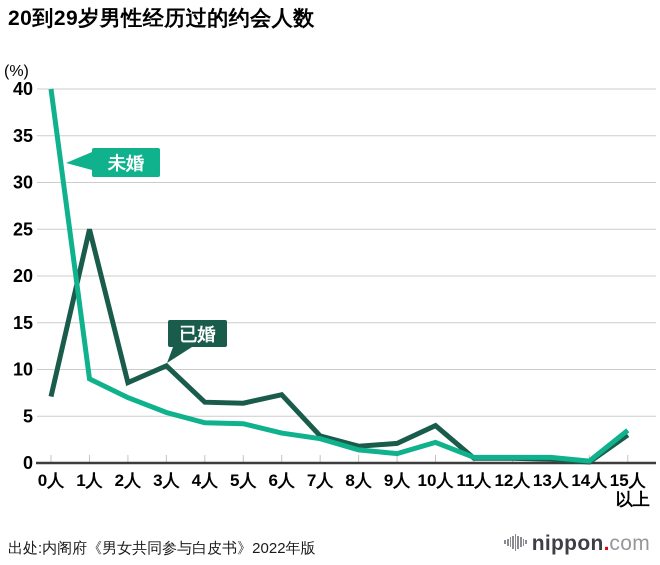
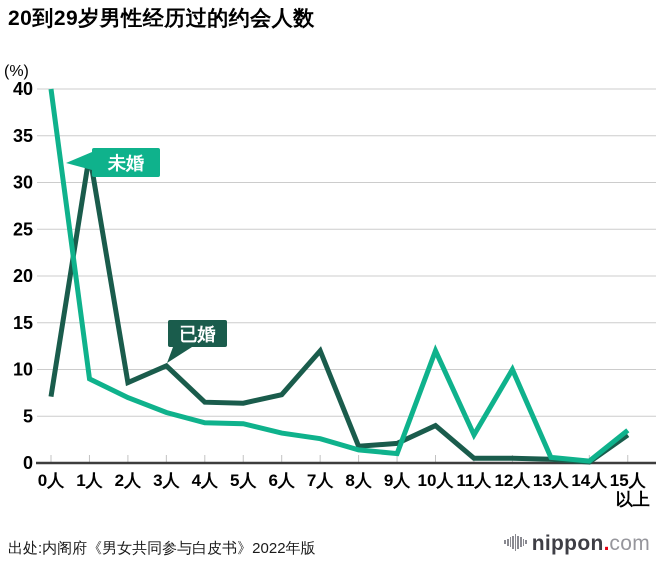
已婚/1人: 25 -> 33
已婚/7人: 3 -> 12
未婚/10人: 2 -> 12
未婚/11人: 1 -> 3
未婚/12人: 1 -> 10
